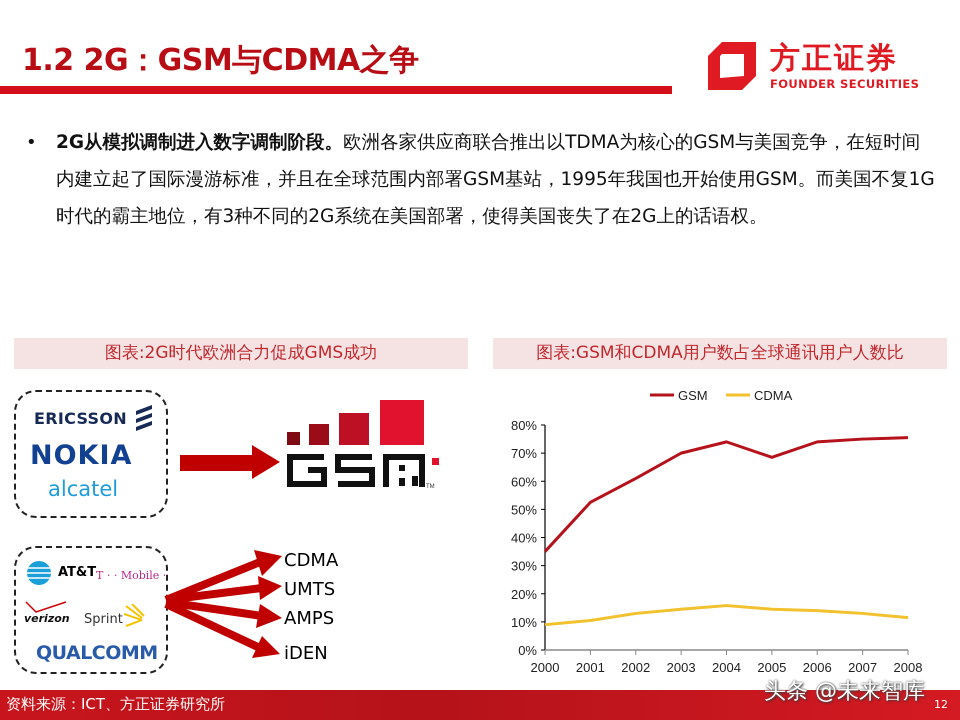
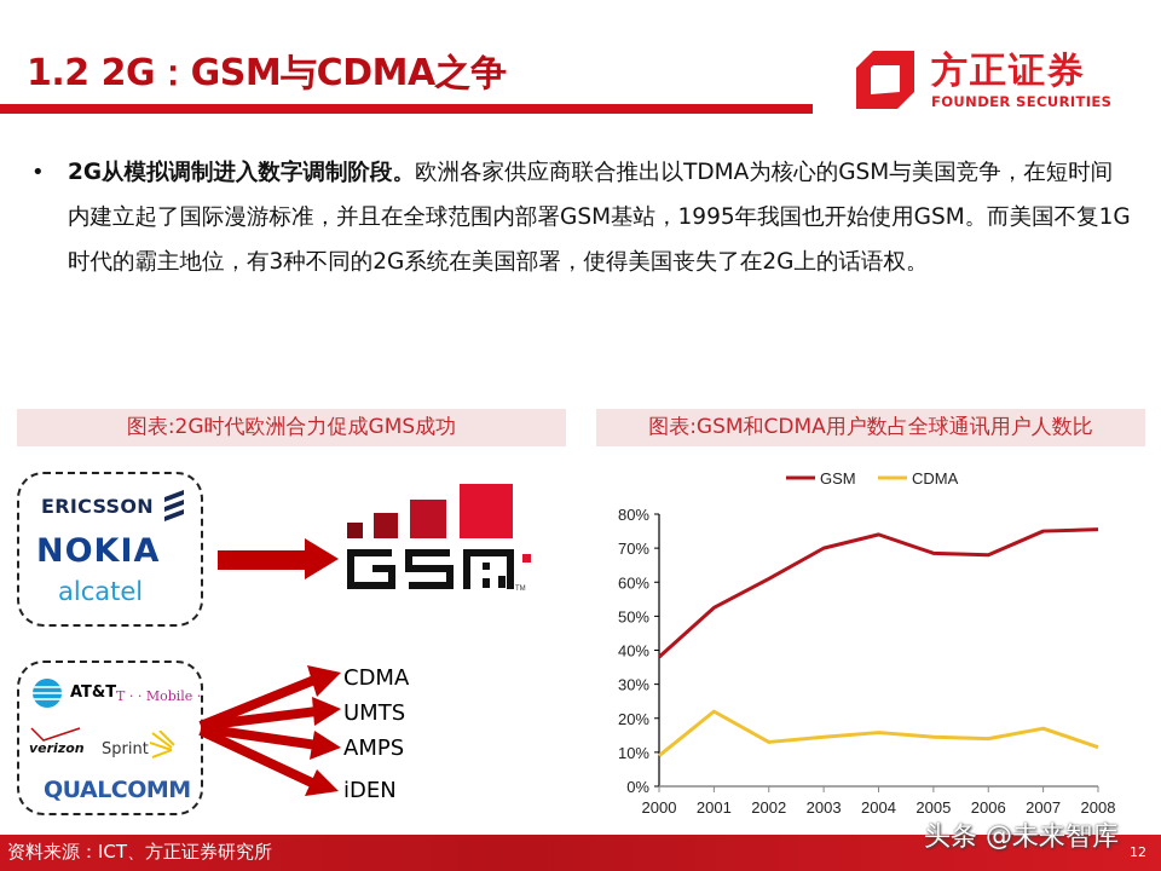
GSM/2000: 35% -> 38%
CDMA/2001: 10% -> 22%
GSM/2006: 74% -> 68%
CDMA/2007: 13% -> 17%
